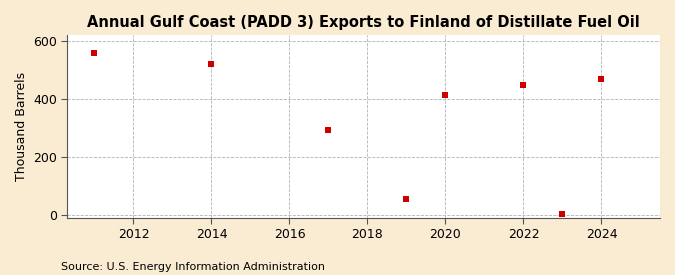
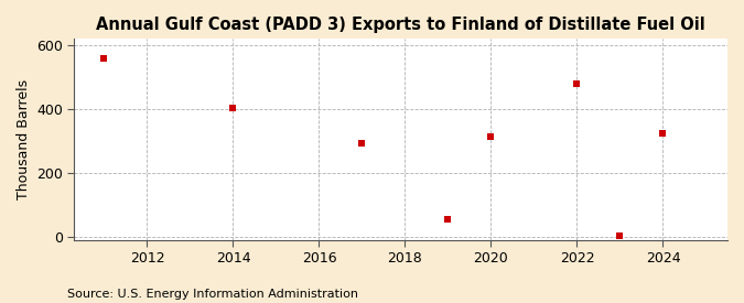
2014: 520 -> 405
2020: 415 -> 315
2022: 450 -> 480
2024: 470 -> 325
